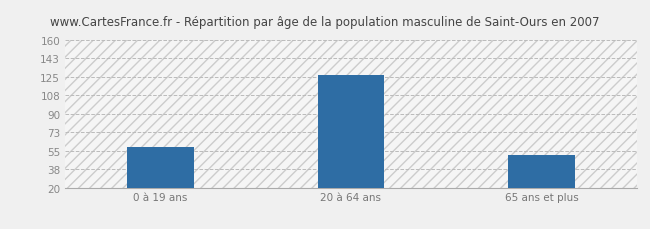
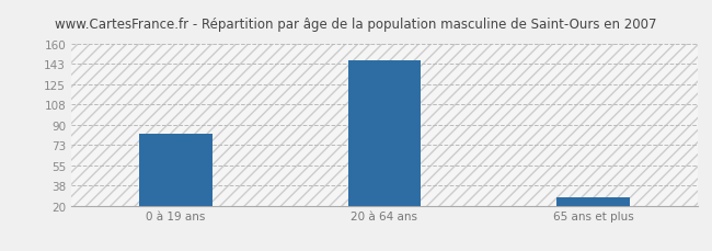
0 à 19 ans: 59 -> 82
20 à 64 ans: 127 -> 146
65 ans et plus: 51 -> 27
